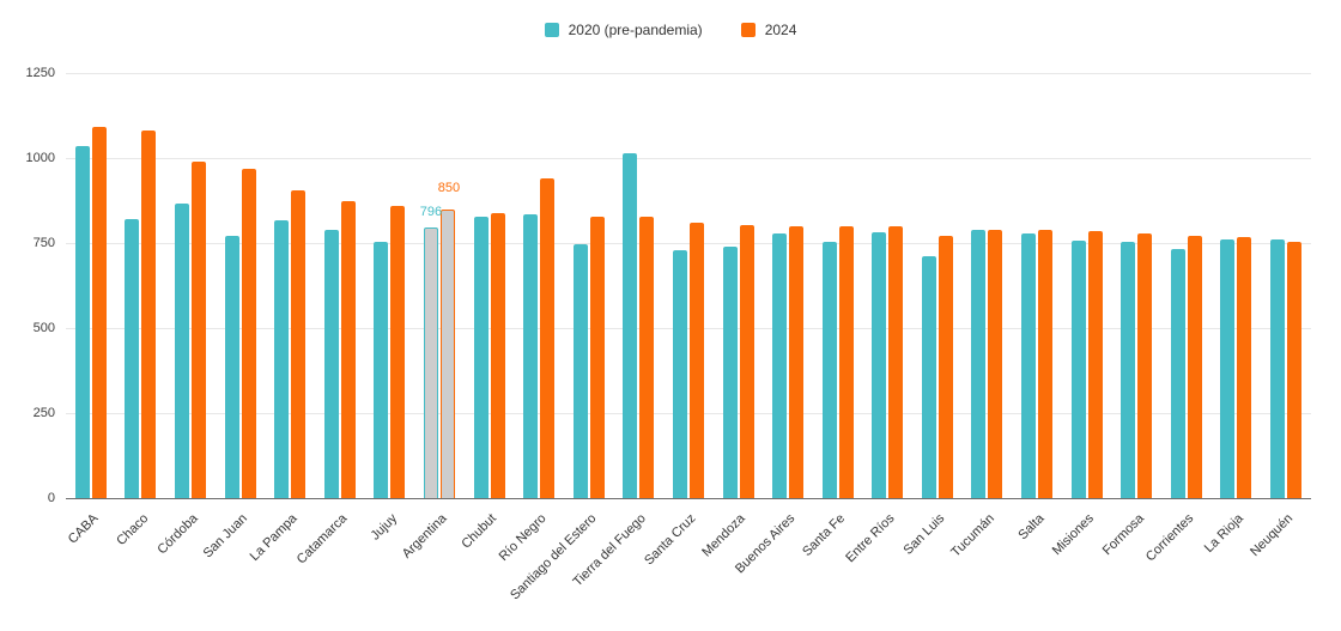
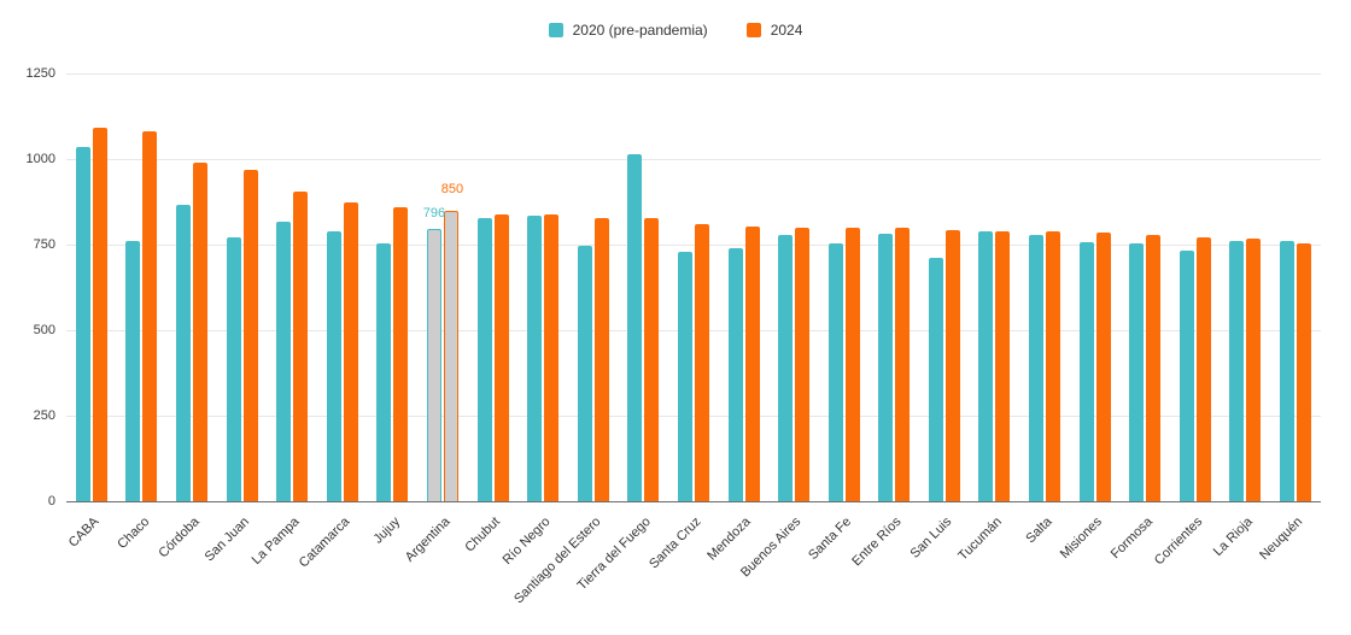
2020 (pre-pandemia)/Chaco: 820 -> 760
2024/Río Negro: 940 -> 840
2024/San Luis: 770 -> 790
